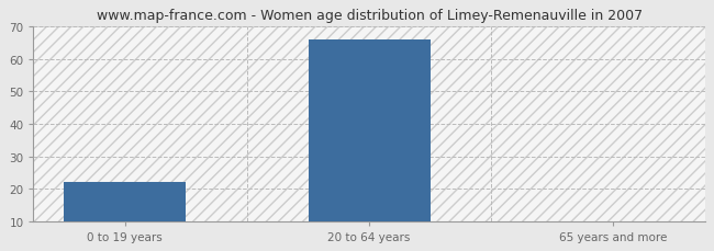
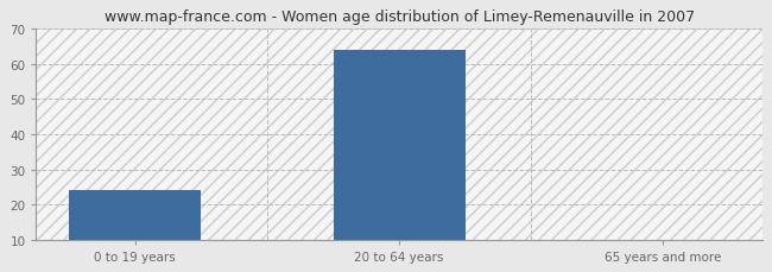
0 to 19 years: 22 -> 24
20 to 64 years: 66 -> 64
